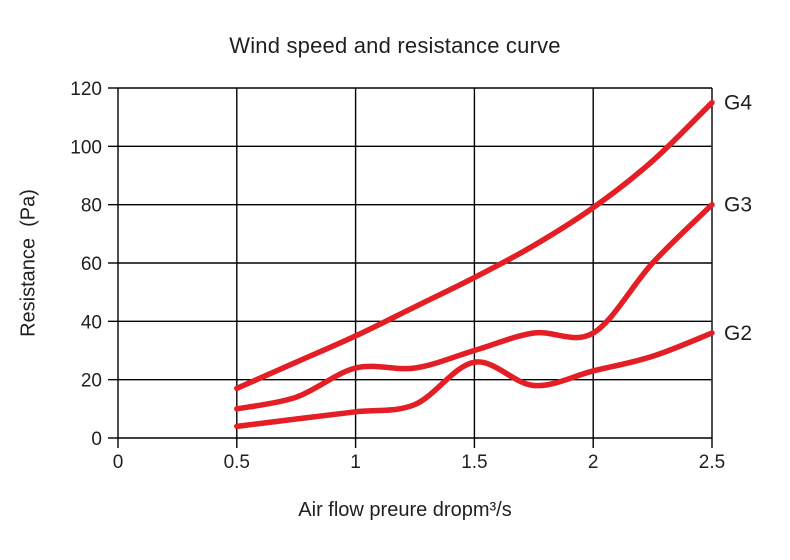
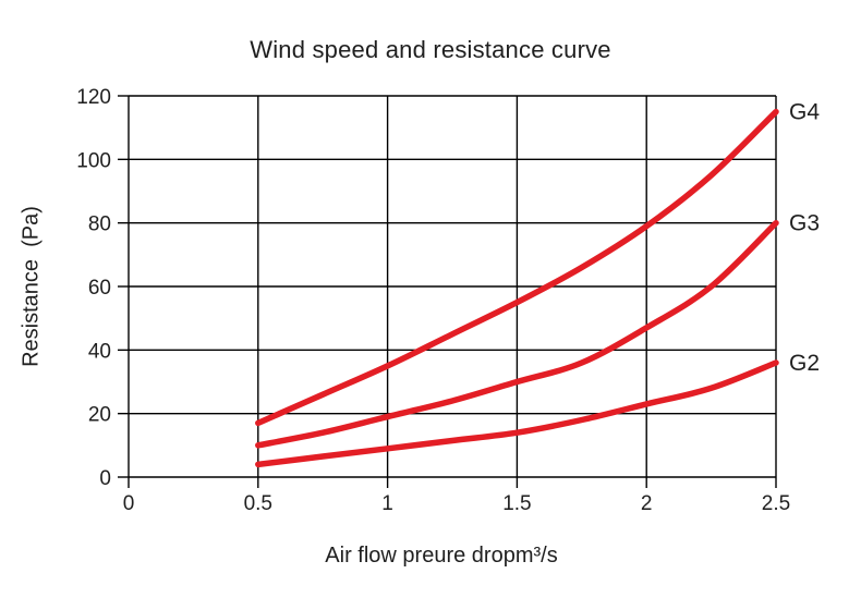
G3/1: 24 -> 19
G2/1.5: 26 -> 14
G3/2: 36 -> 47
